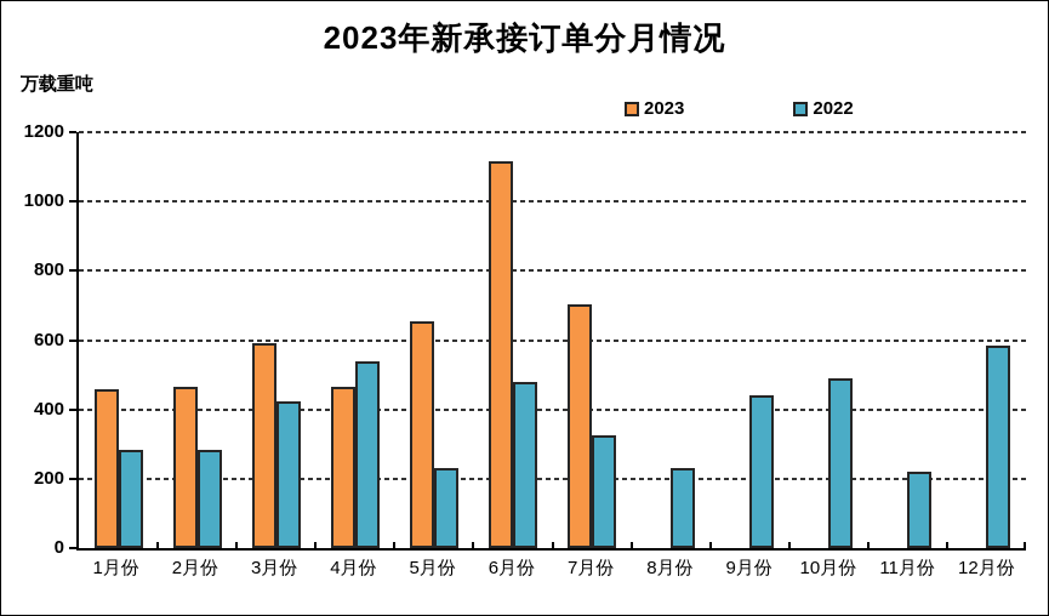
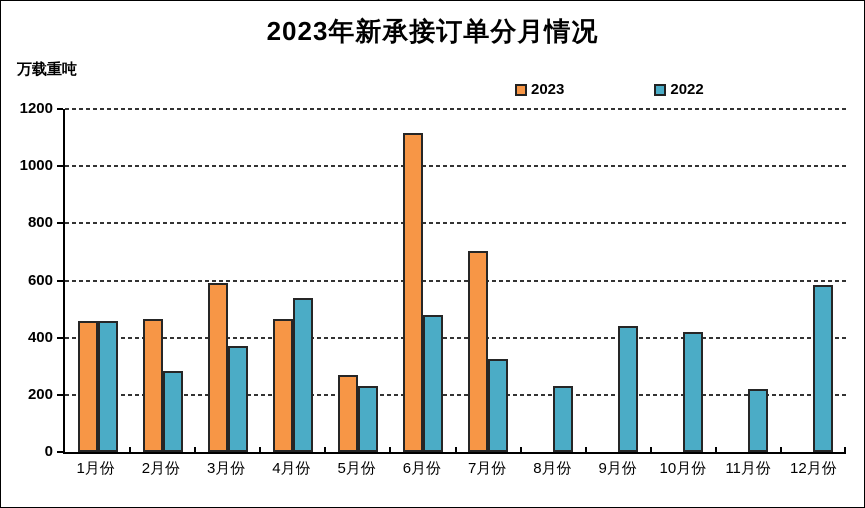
2022/1月份: 280 -> 460
2022/3月份: 420 -> 370
2023/5月份: 660 -> 270
2022/10月份: 490 -> 420
